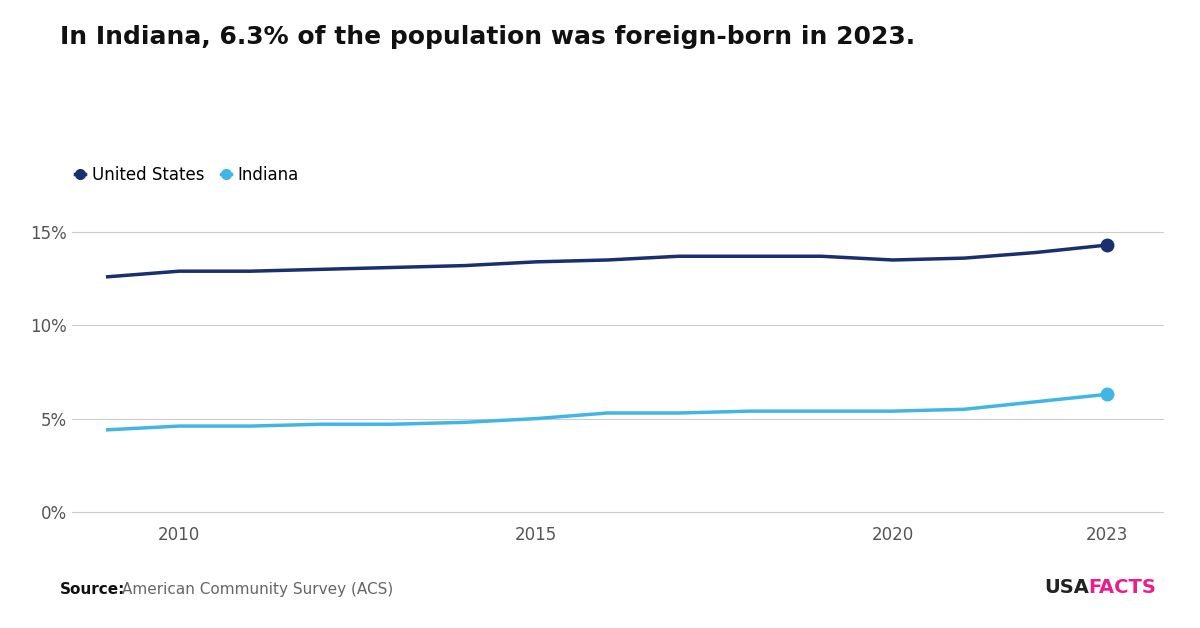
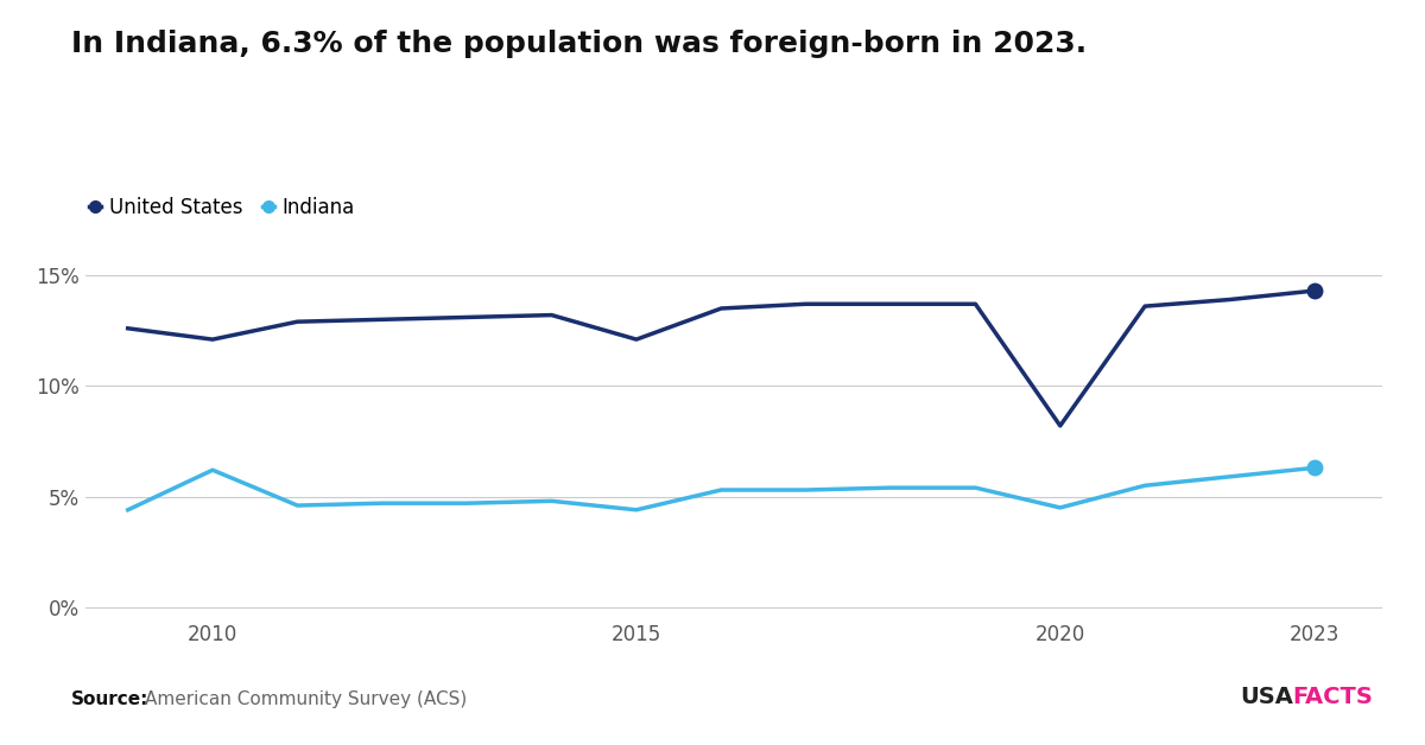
United States/2010: 12.9% -> 12.1%
Indiana/2010: 4.6% -> 6.2%
United States/2015: 13.4% -> 12.1%
Indiana/2015: 5.0% -> 4.4%
United States/2020: 13.5% -> 8.2%
Indiana/2020: 5.4% -> 4.5%
